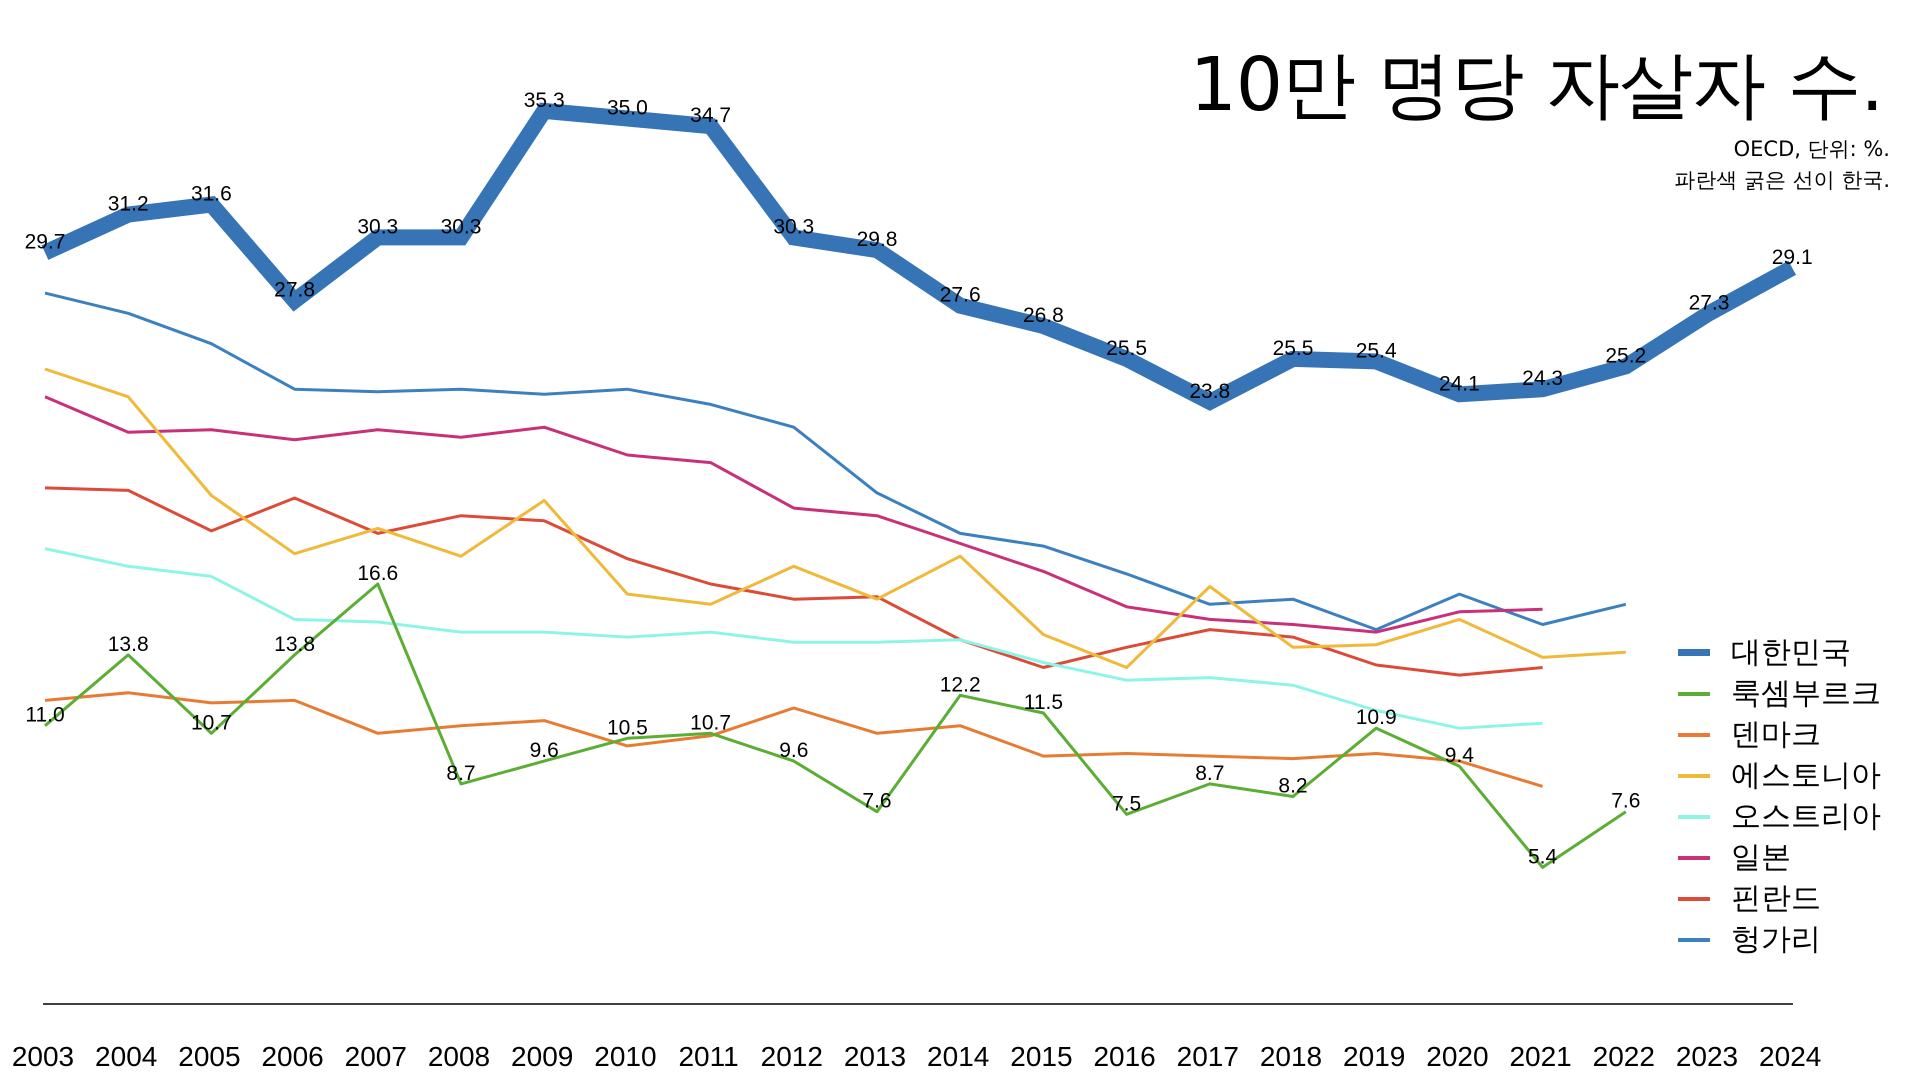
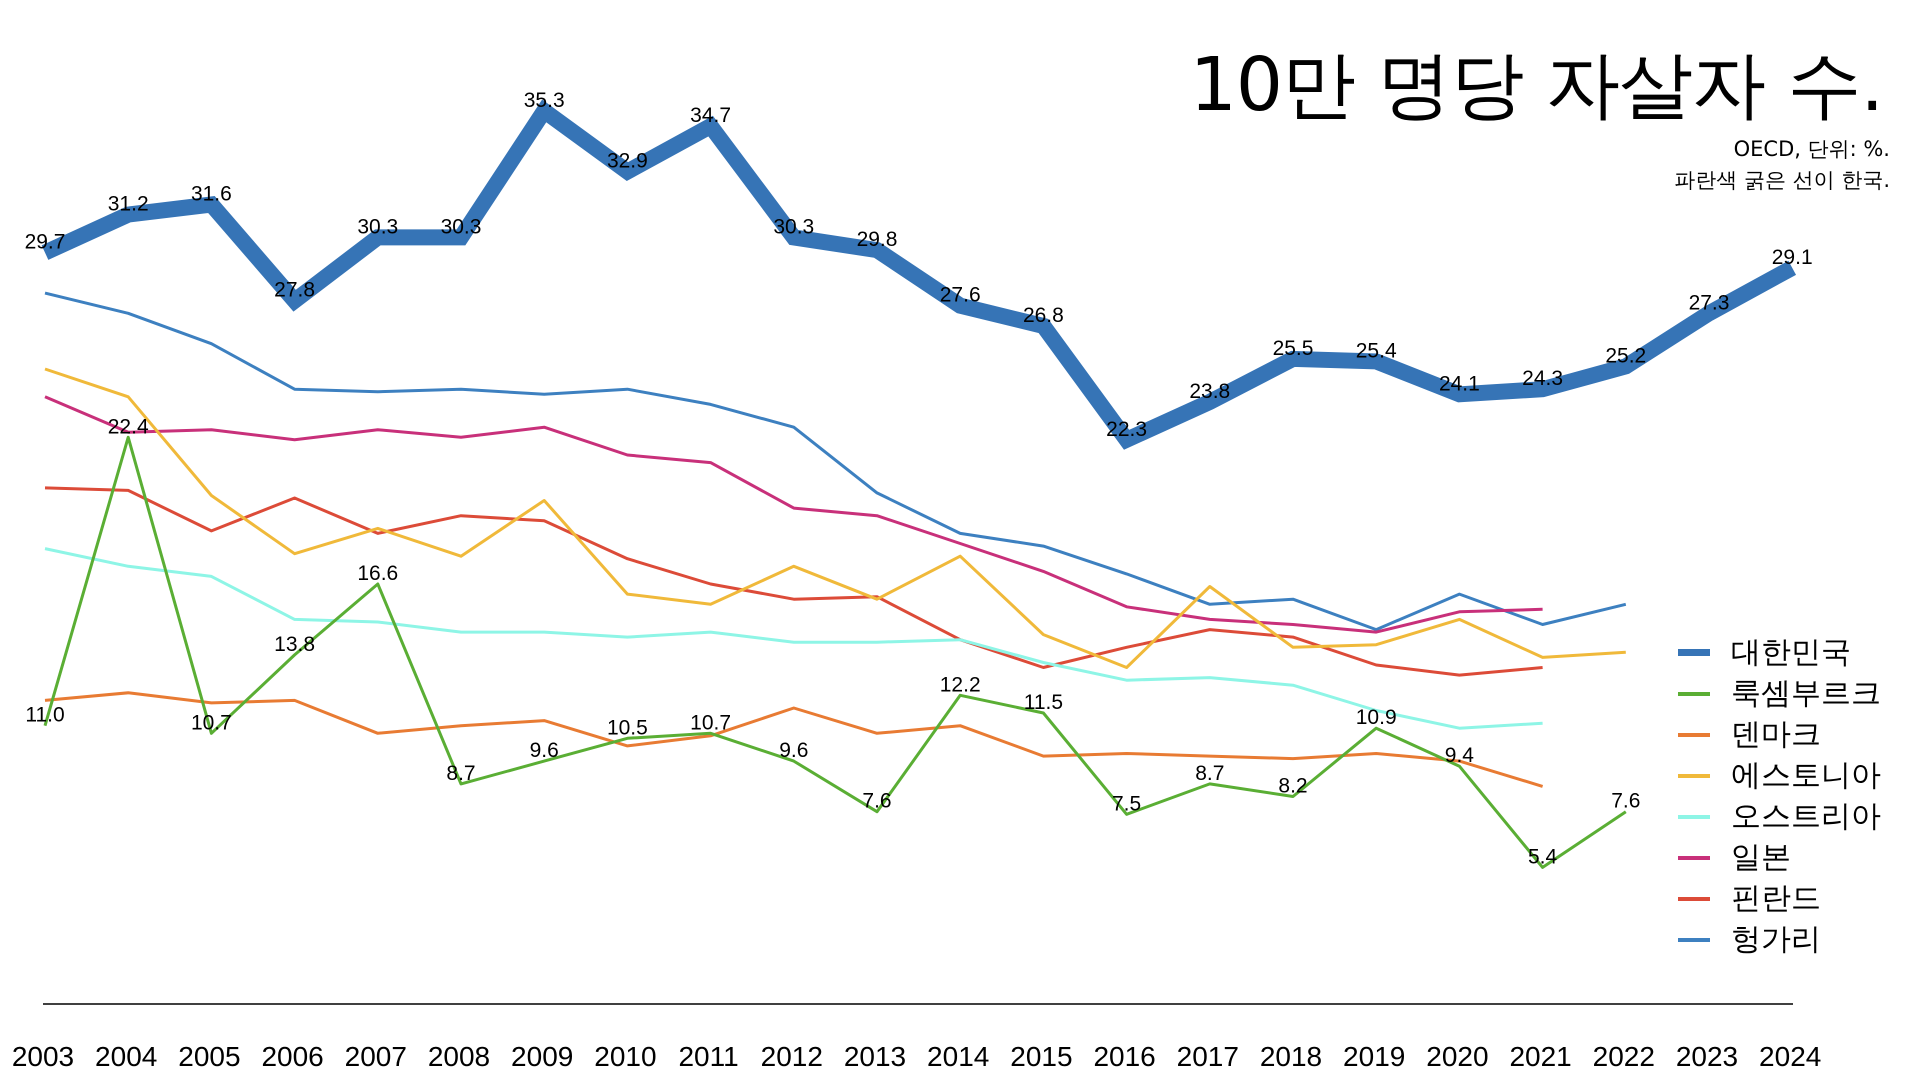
룩셈부르크/2004: 13.8 -> 22.4
대한민국/2010: 35.0 -> 32.9
대한민국/2016: 25.5 -> 22.3
